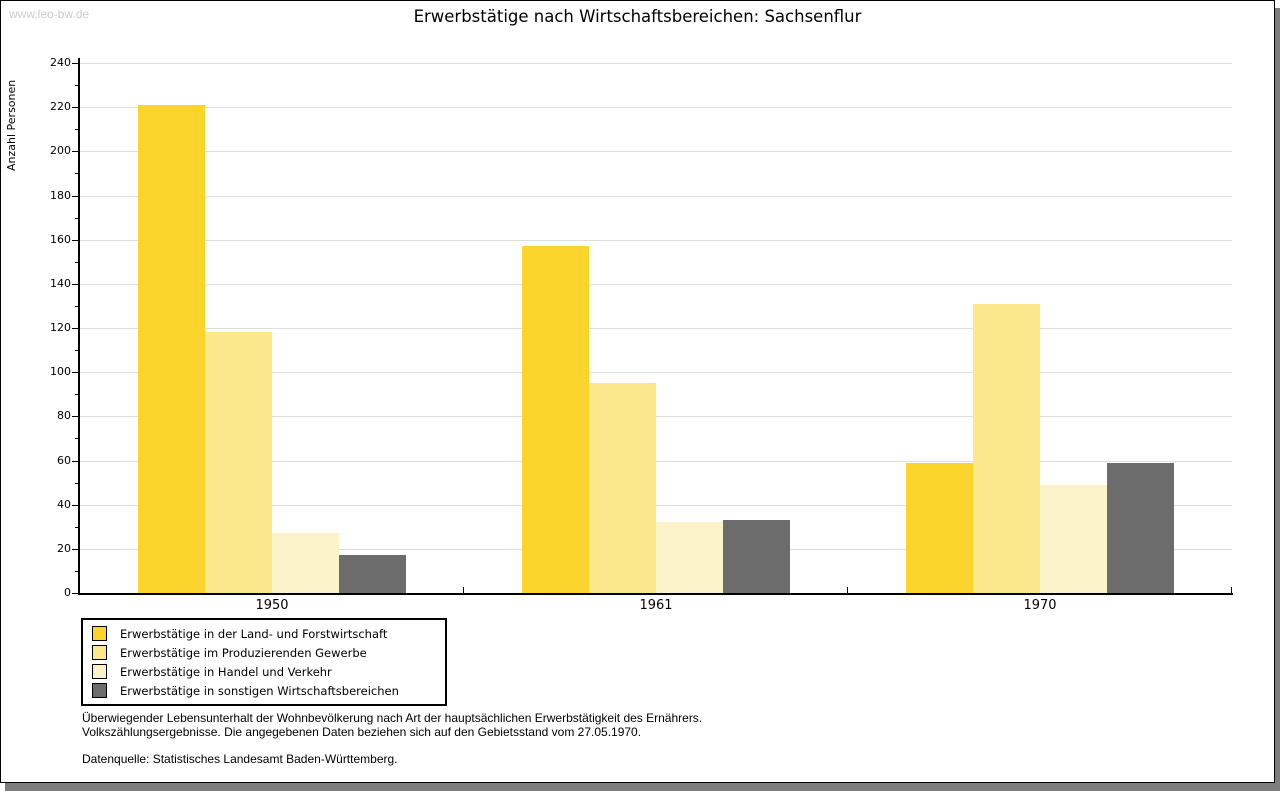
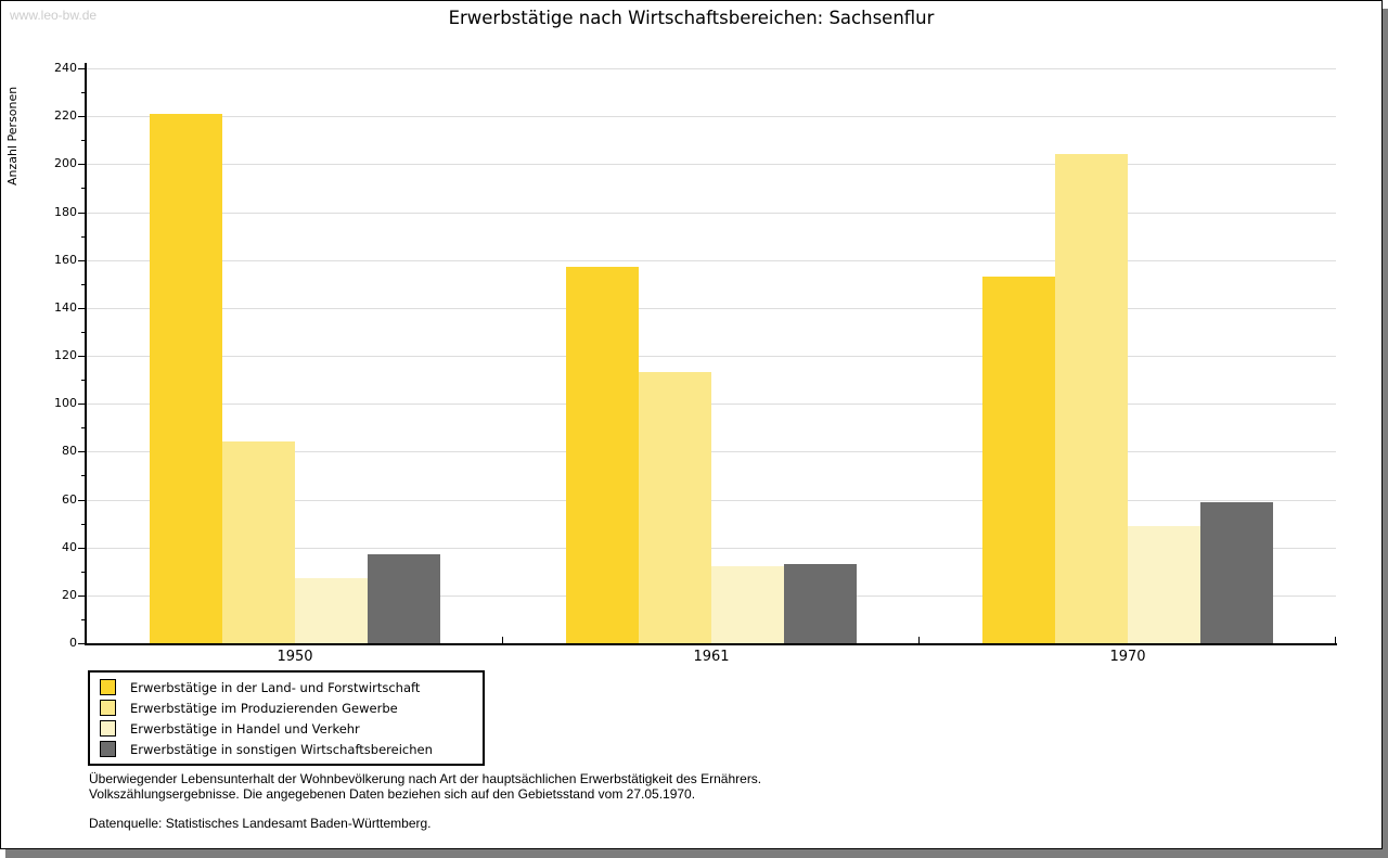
Erwerbstätige im Produzierenden Gewerbe/1950: 118 -> 84
Erwerbstätige in sonstigen Wirtschaftsbereichen/1950: 17 -> 37
Erwerbstätige im Produzierenden Gewerbe/1961: 95 -> 113
Erwerbstätige in der Land- und Forstwirtschaft/1970: 59 -> 153
Erwerbstätige im Produzierenden Gewerbe/1970: 131 -> 204
